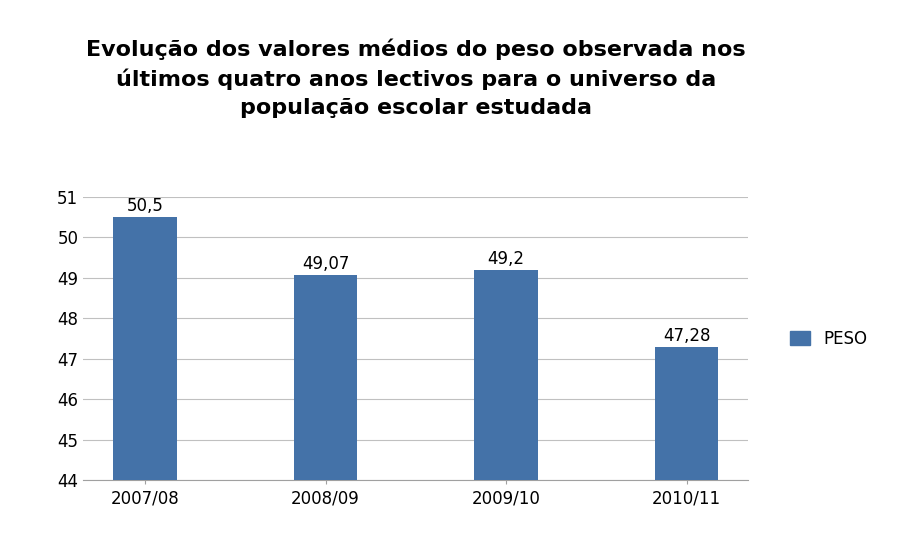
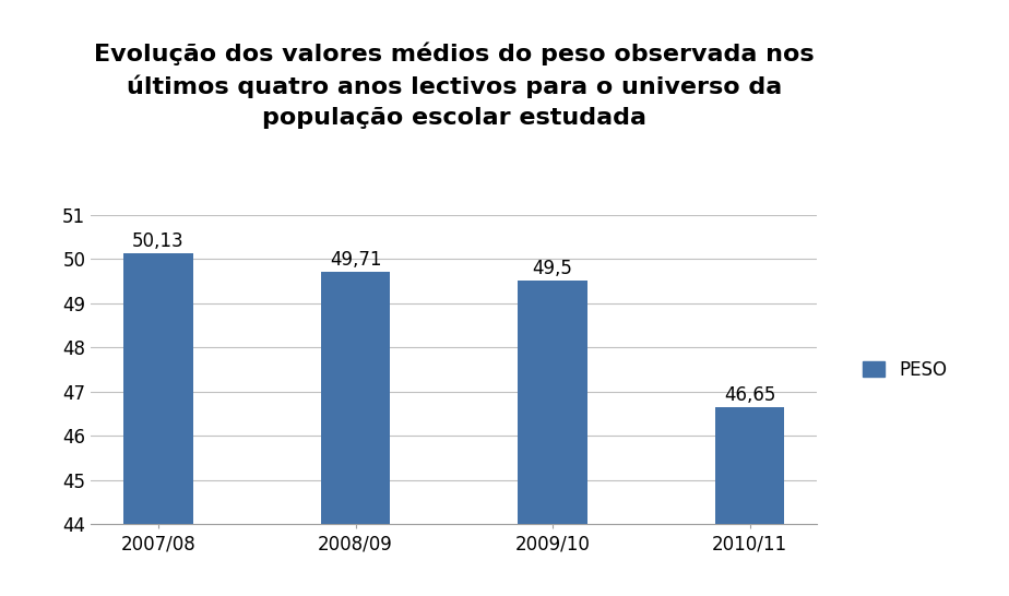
2007/08: 50,5 -> 50,13
2008/09: 49,07 -> 49,71
2009/10: 49,2 -> 49,5
2010/11: 47,28 -> 46,65
